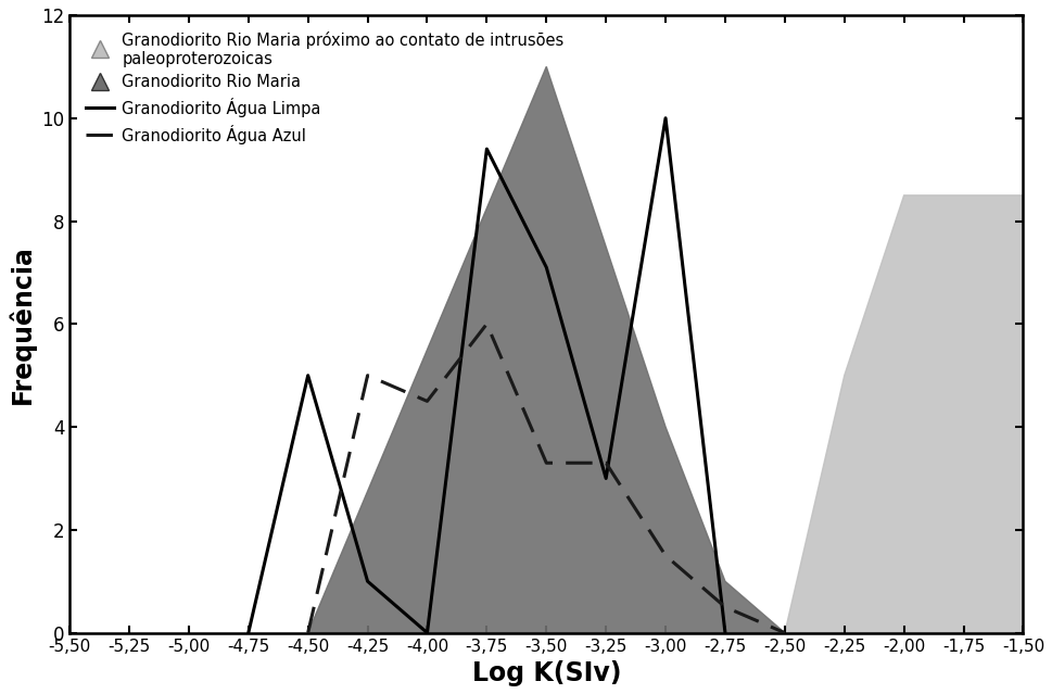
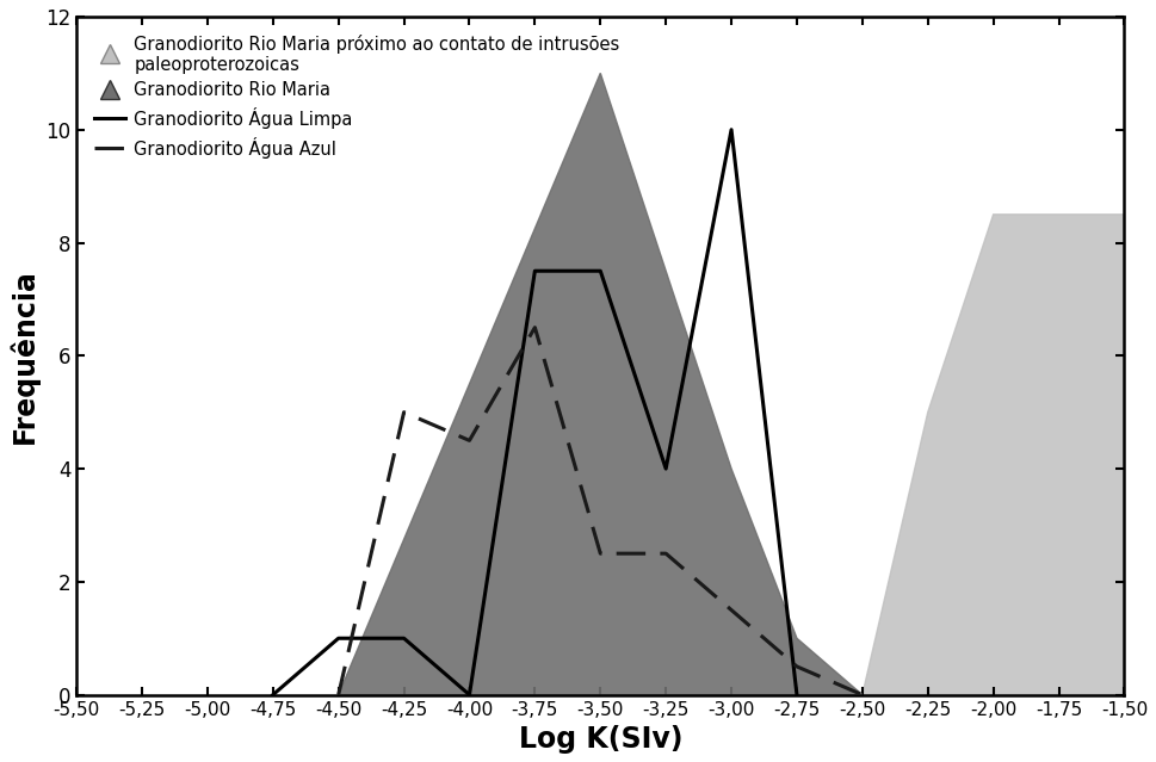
Granodiorito Água Limpa/-4,50: 5.0 -> 1.0
Granodiorito Água Limpa/-3,75: 9.4 -> 7.5
Granodiorito Água Azul/-3,75: 6.0 -> 6.5
Granodiorito Água Limpa/-3,50: 7.1 -> 7.5
Granodiorito Água Azul/-3,50: 3.3 -> 2.5
Granodiorito Água Limpa/-3,25: 3.0 -> 4.0
Granodiorito Água Azul/-3,25: 3.3 -> 2.5
